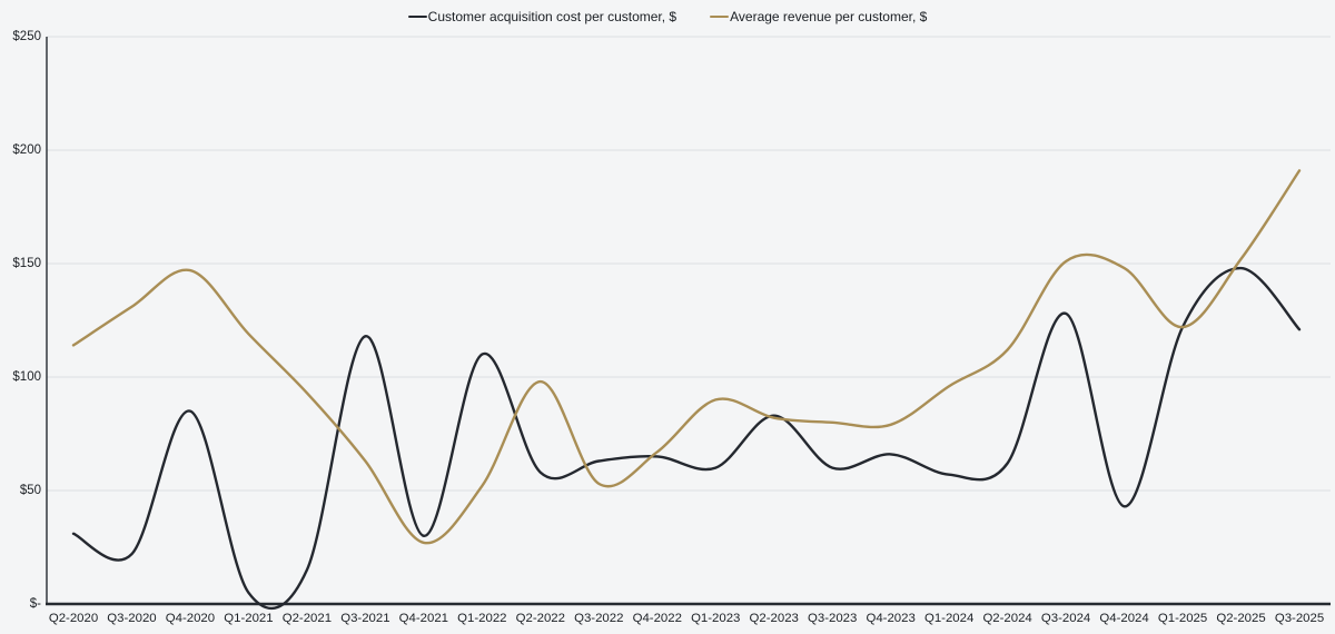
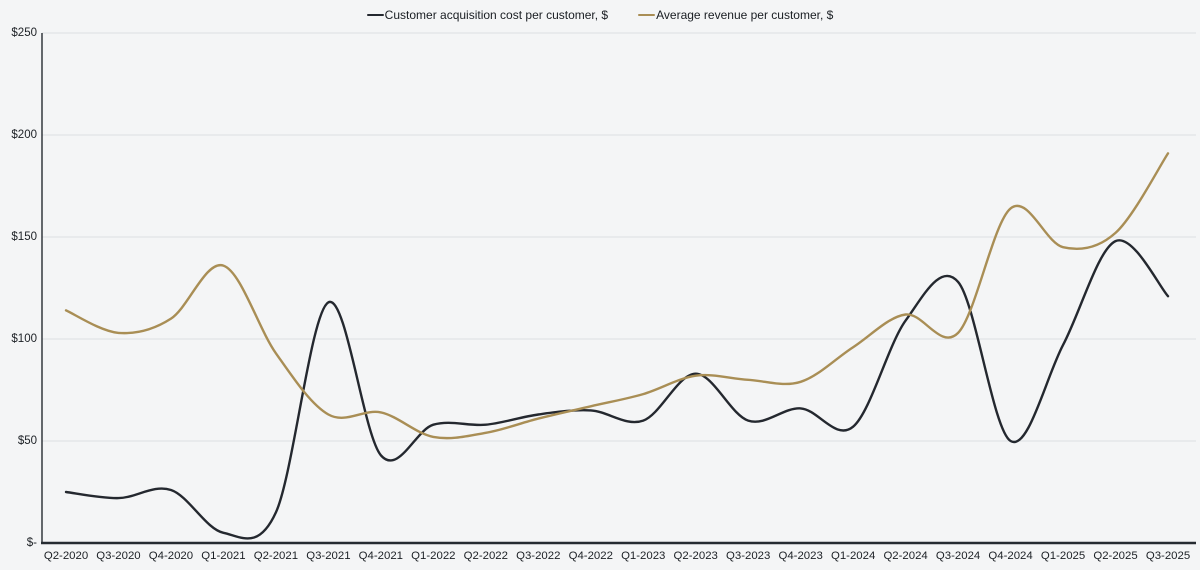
Customer acquisition cost per customer, $/Q2-2020: $31 -> $25
Average revenue per customer, $/Q3-2020: $131 -> $103
Customer acquisition cost per customer, $/Q4-2020: $85 -> $26
Average revenue per customer, $/Q4-2020: $147 -> $110
Average revenue per customer, $/Q1-2021: $119 -> $136
Customer acquisition cost per customer, $/Q4-2021: $30 -> $43
Average revenue per customer, $/Q4-2021: $27 -> $64
Customer acquisition cost per customer, $/Q1-2022: $110 -> $58
Average revenue per customer, $/Q2-2022: $98 -> $54
Average revenue per customer, $/Q3-2022: $53 -> $61
Average revenue per customer, $/Q1-2023: $90 -> $73
Customer acquisition cost per customer, $/Q2-2024: $62 -> $109
Average revenue per customer, $/Q3-2024: $151 -> $103
Customer acquisition cost per customer, $/Q4-2024: $43 -> $50
Average revenue per customer, $/Q4-2024: $148 -> $164
Customer acquisition cost per customer, $/Q1-2025: $122 -> $97
Average revenue per customer, $/Q1-2025: $122 -> $145
